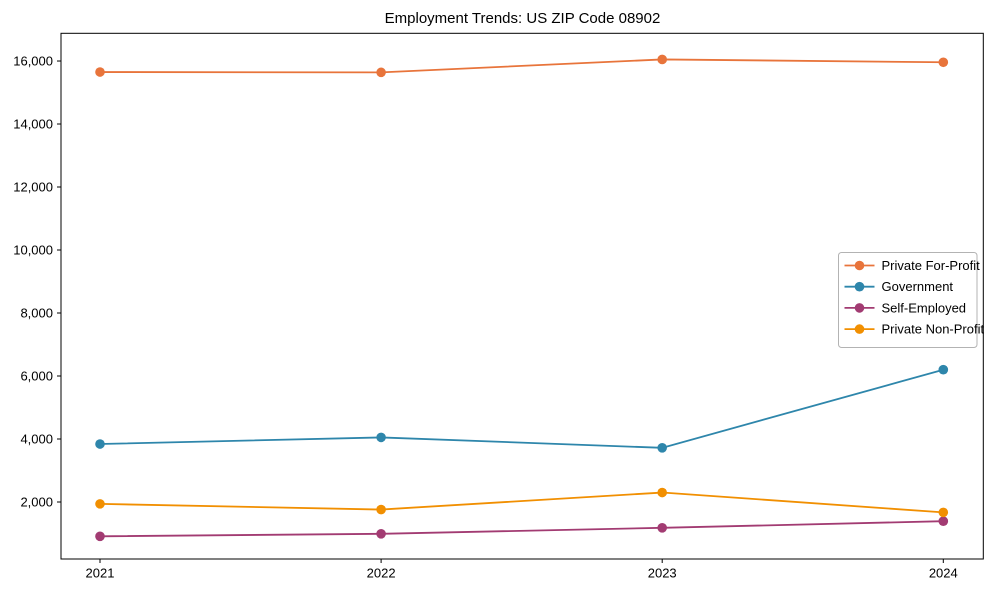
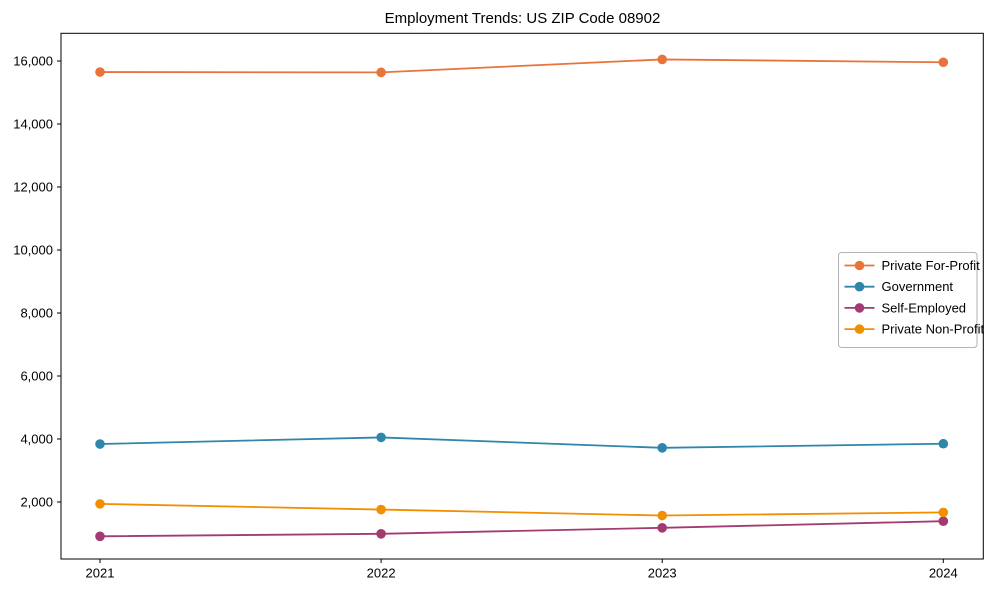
Private Non-Profit/2023: 2300 -> 1600
Government/2024: 6200 -> 3800
